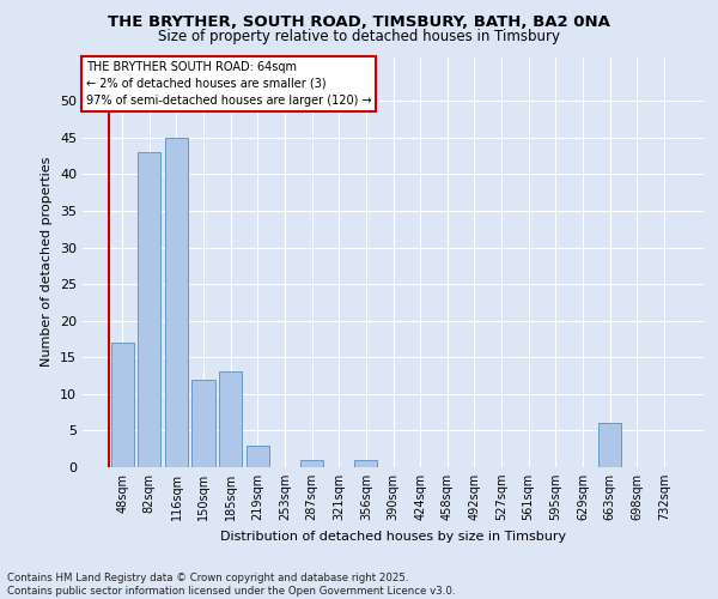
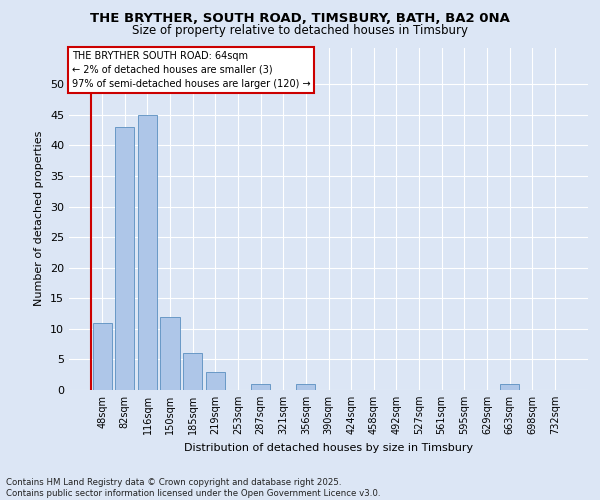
48sqm: 17 -> 11
185sqm: 13 -> 6
663sqm: 6 -> 1
